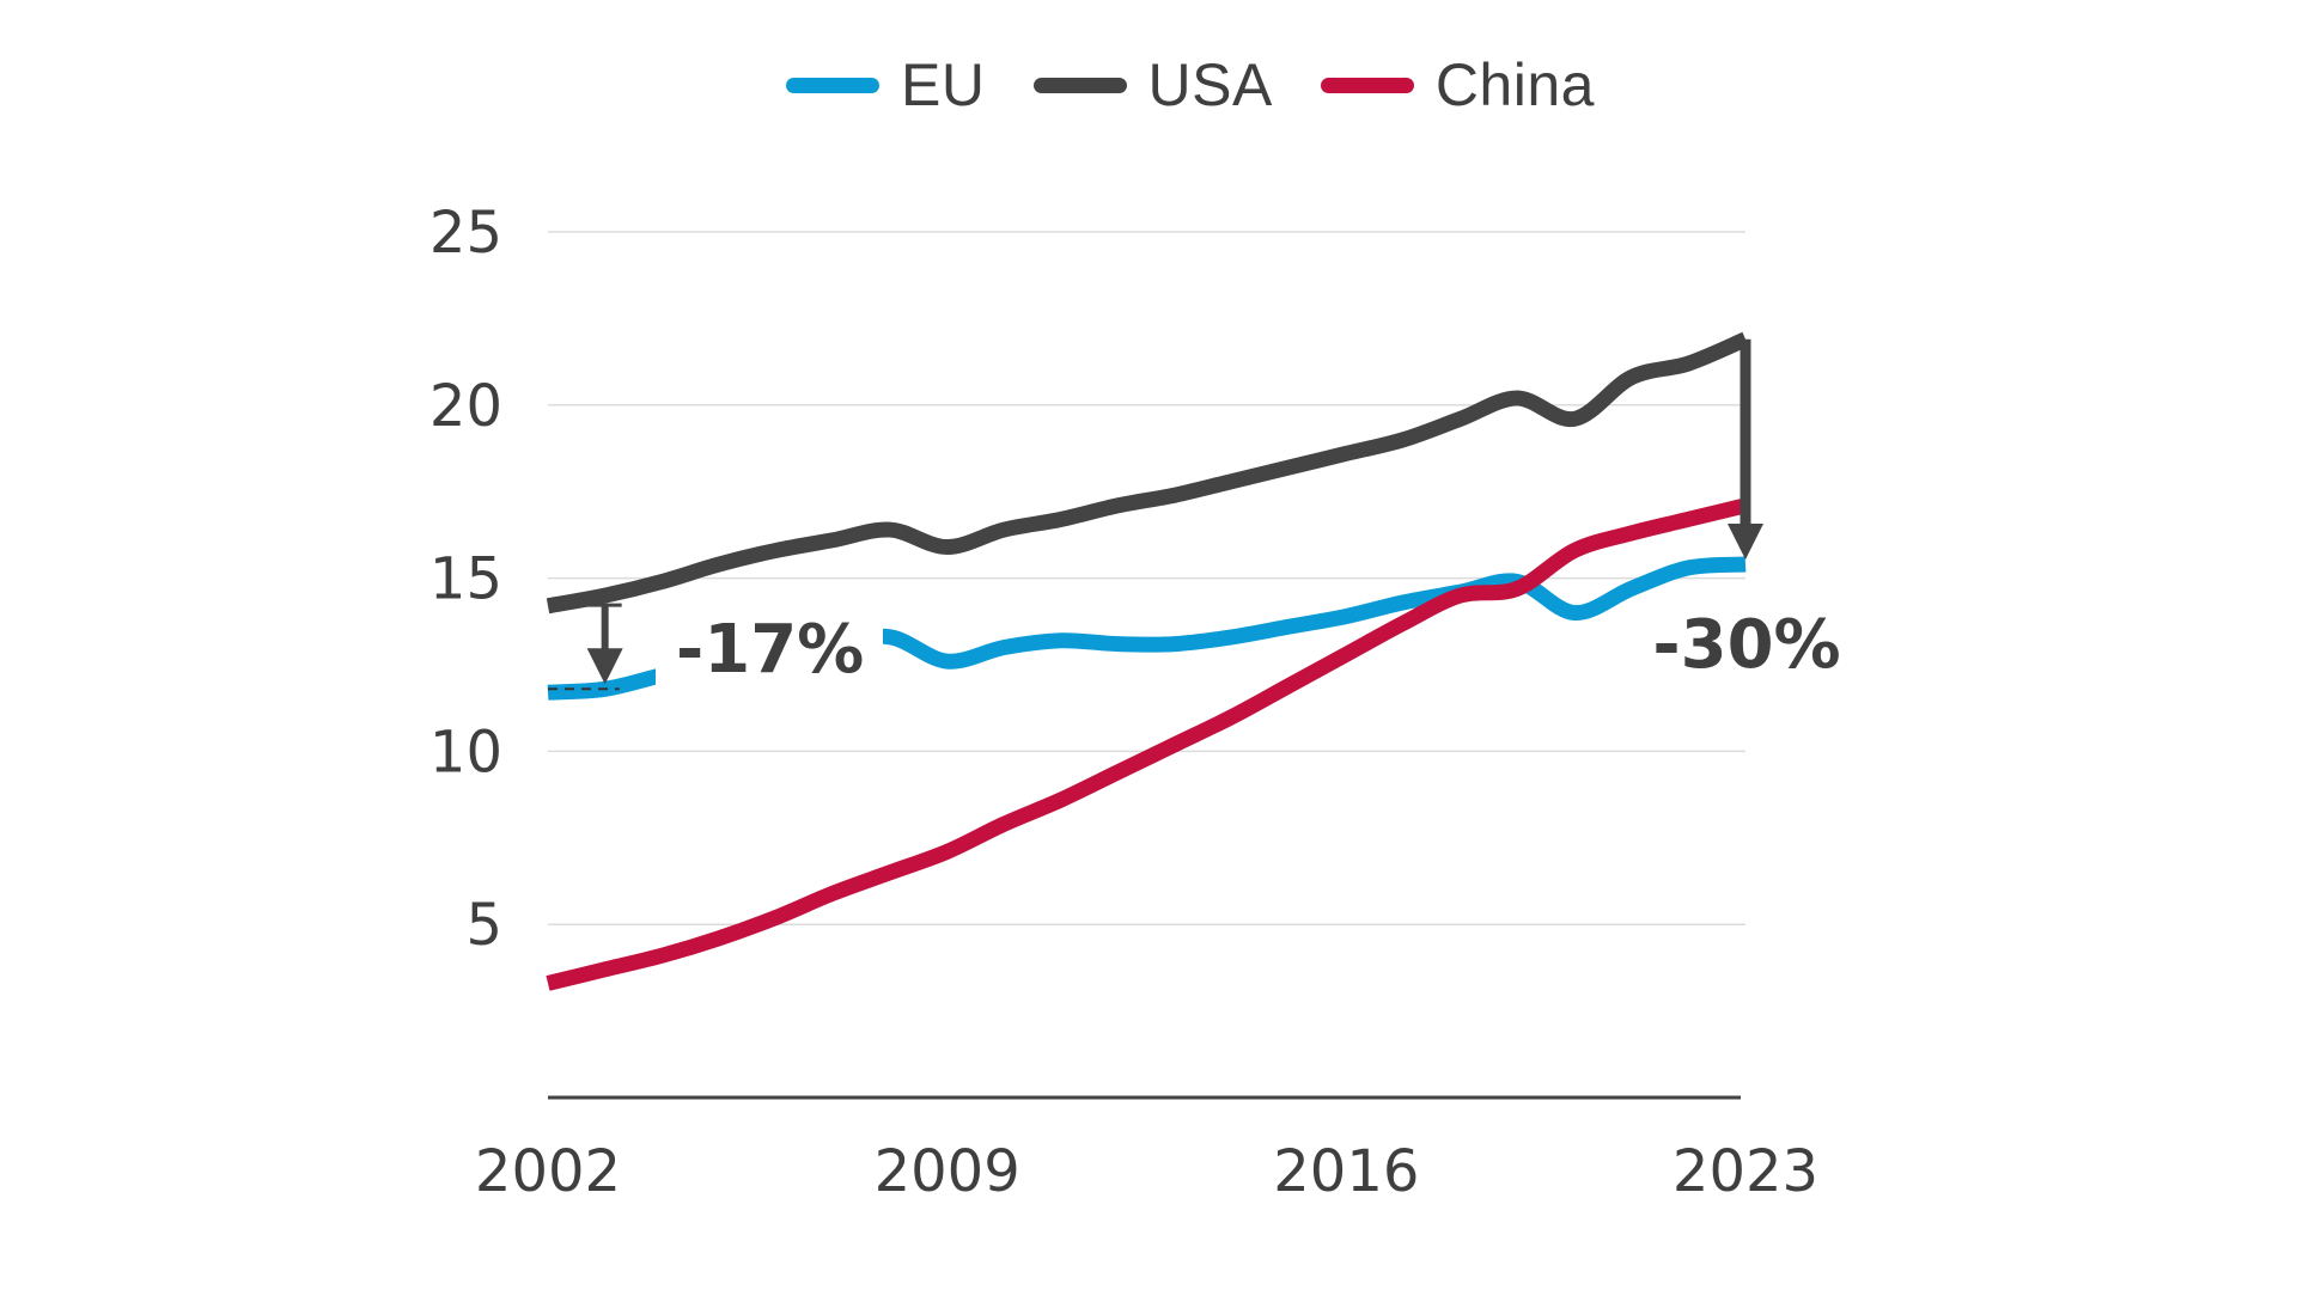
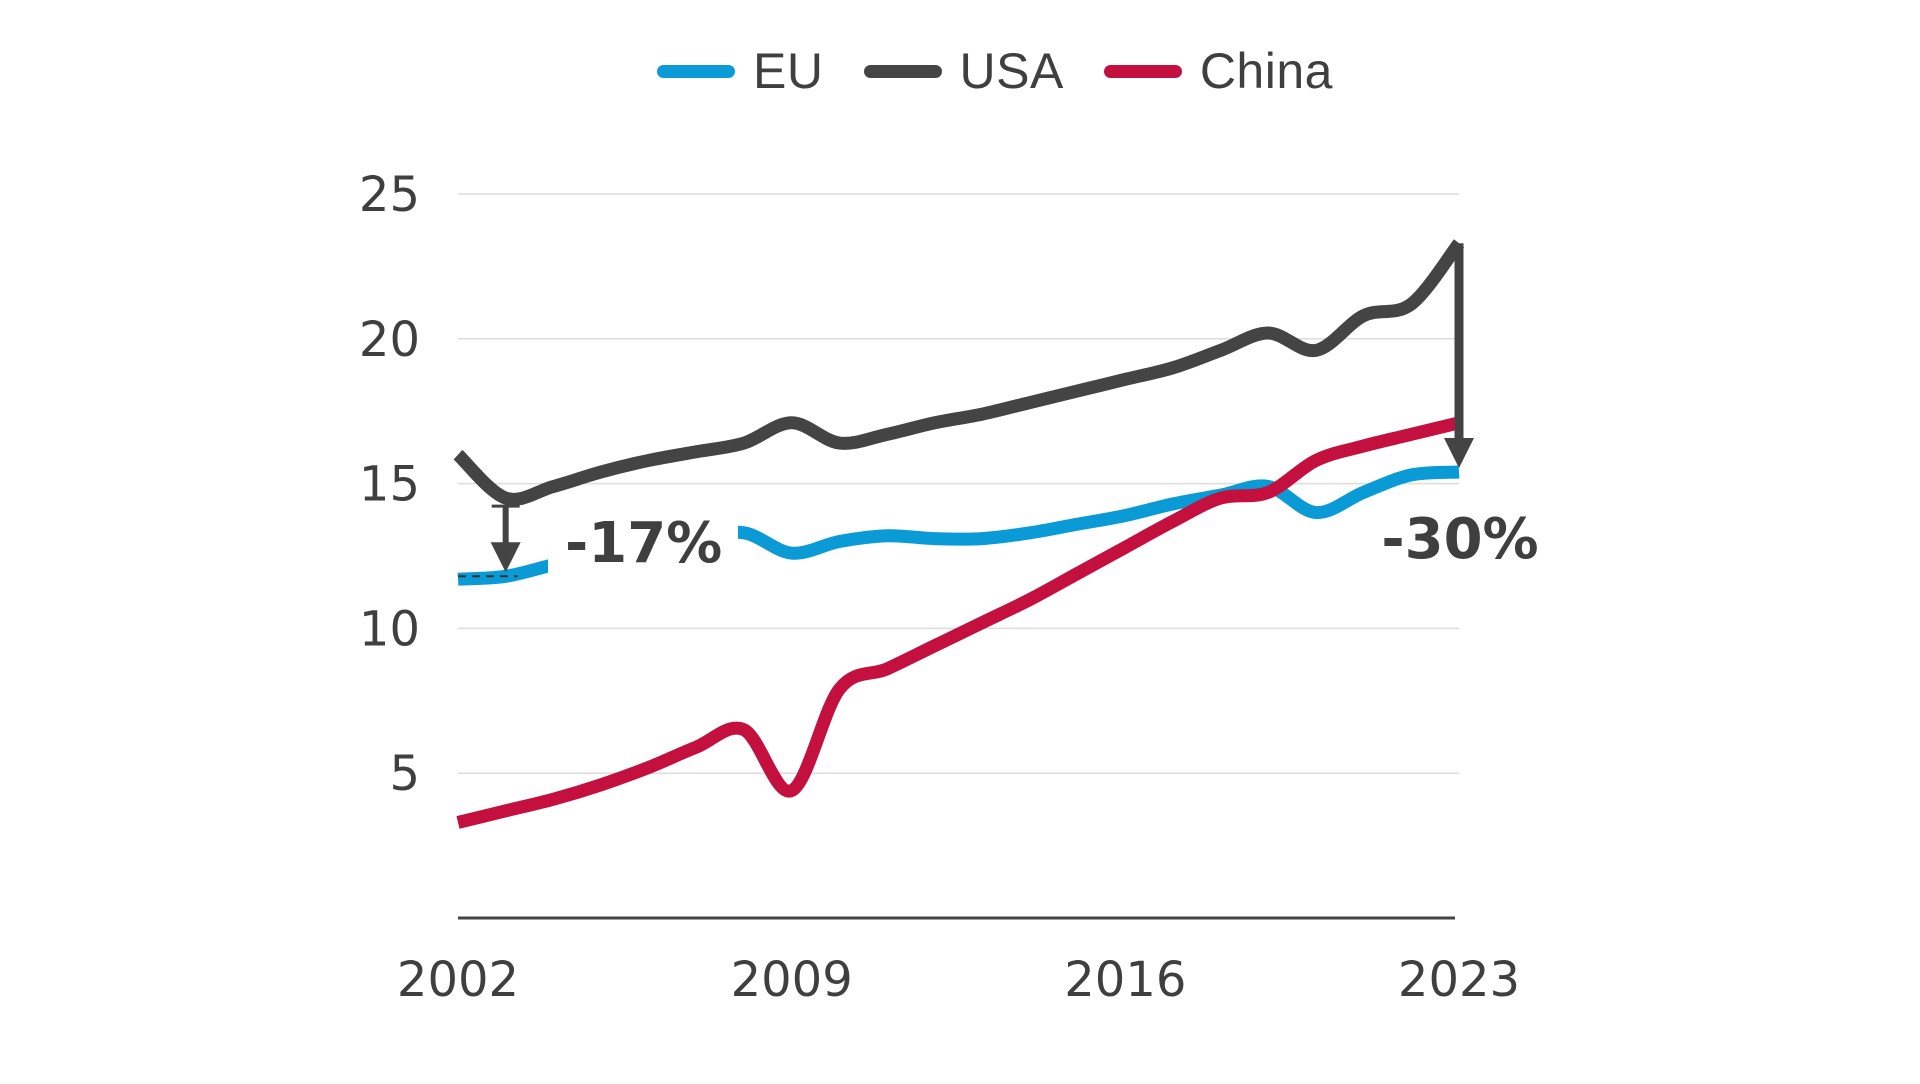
USA/2002: 14.2 -> 16.0
USA/2009: 15.9 -> 17.1
China/2009: 7.1 -> 4.4
USA/2023: 21.9 -> 23.3
